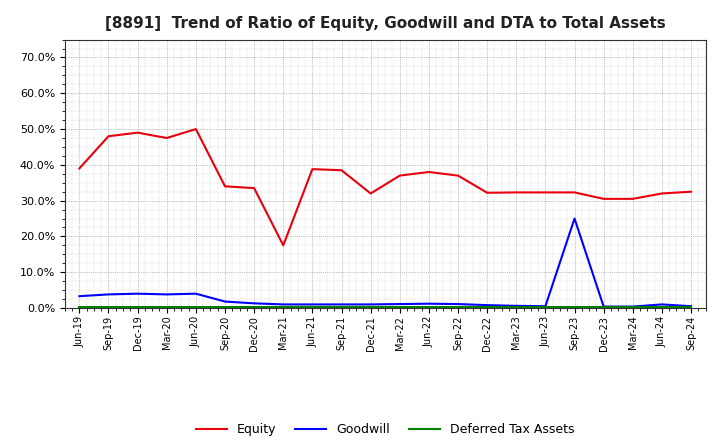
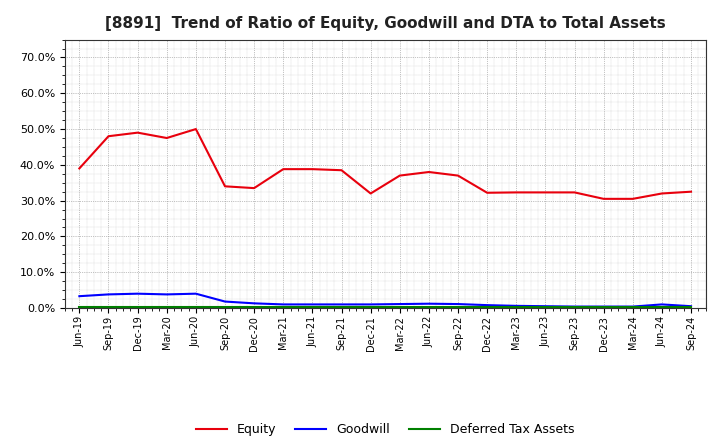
Equity/Mar-21: 17.5% -> 38.8%
Goodwill/Sep-23: 25.0% -> 0.4%
